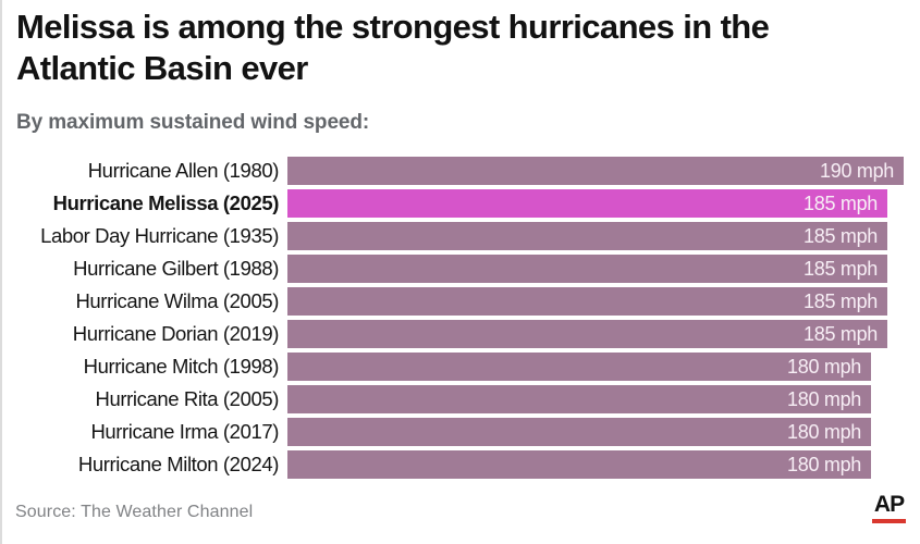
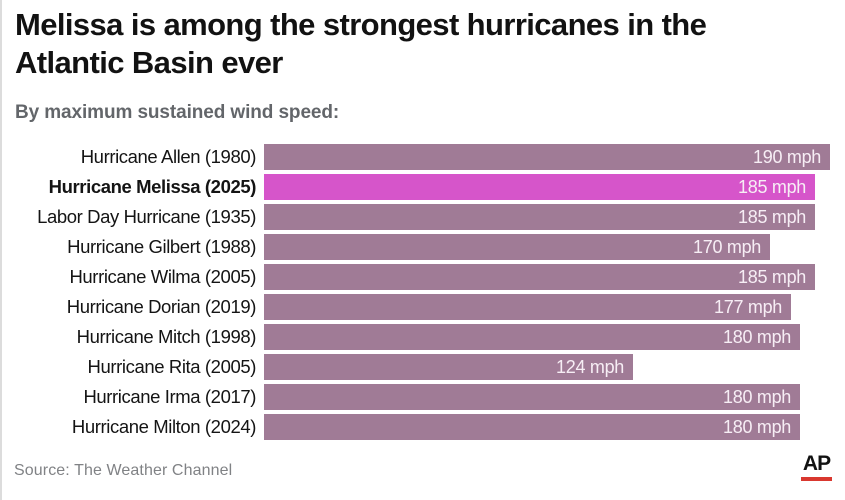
Hurricane Gilbert (1988): 185 -> 170
Hurricane Dorian (2019): 185 -> 177
Hurricane Rita (2005): 180 -> 124
